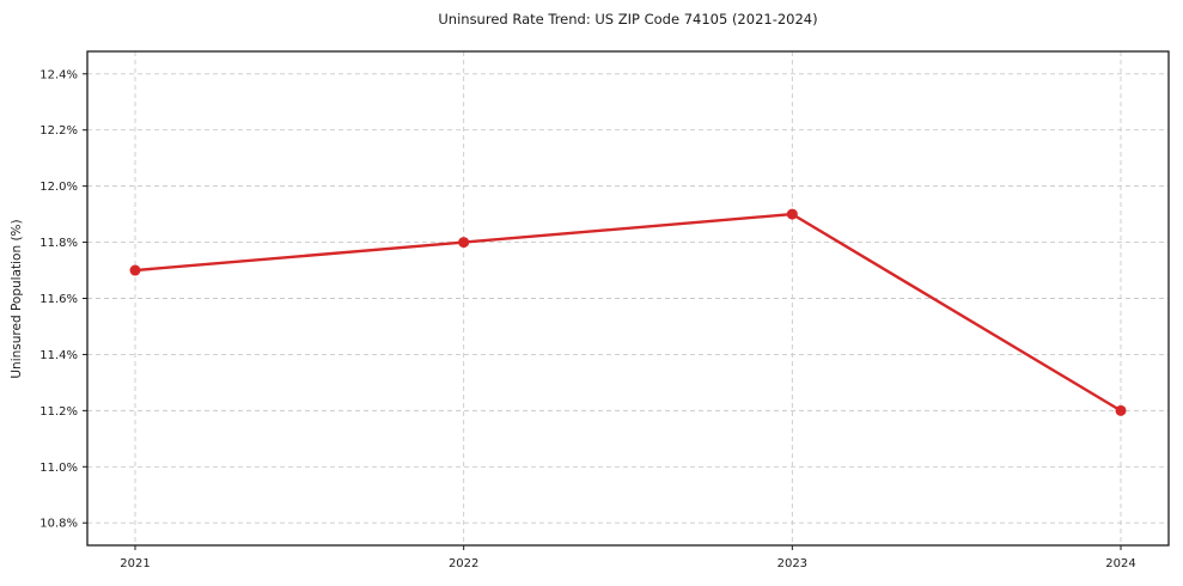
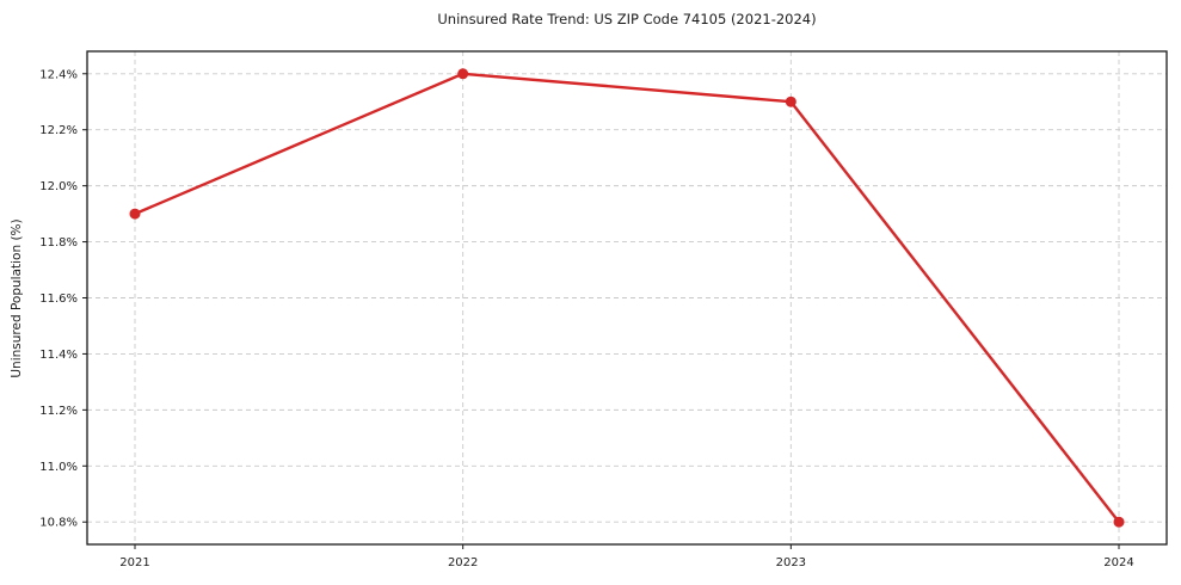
2021: 11.7% -> 11.9%
2022: 11.8% -> 12.4%
2023: 11.9% -> 12.3%
2024: 11.2% -> 10.8%
